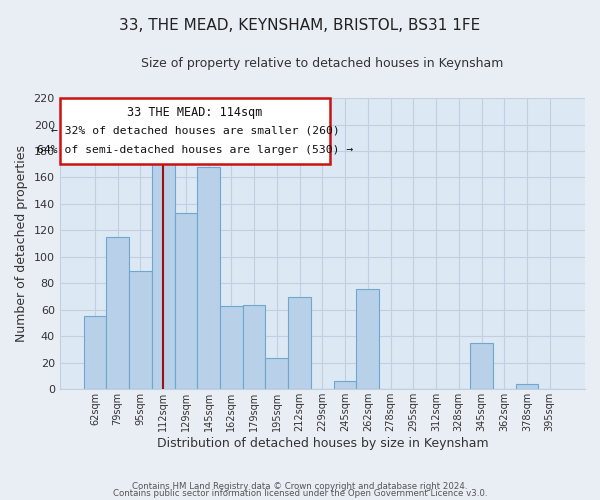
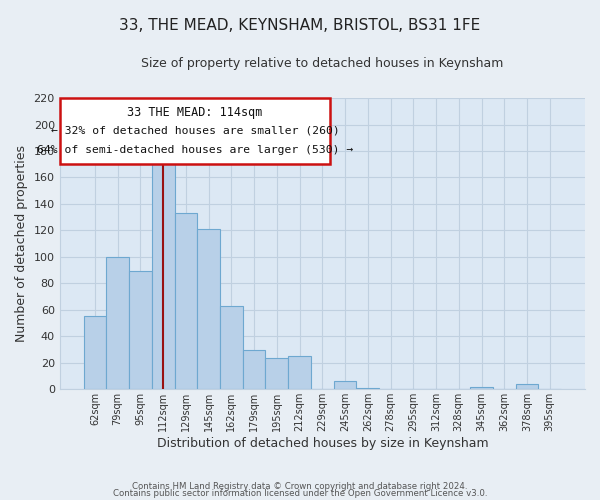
79sqm: 115 -> 100
145sqm: 168 -> 121
179sqm: 64 -> 30
212sqm: 70 -> 25
262sqm: 76 -> 1
345sqm: 35 -> 2
